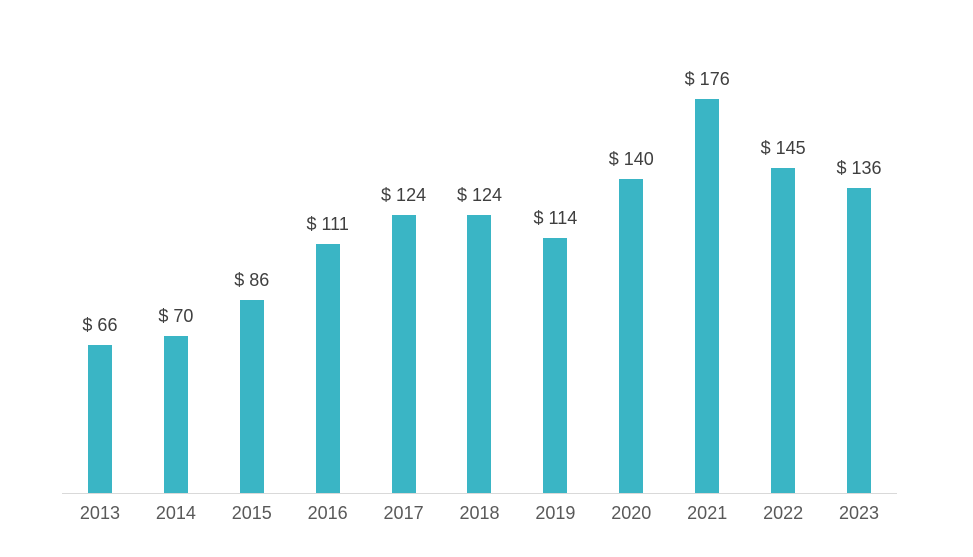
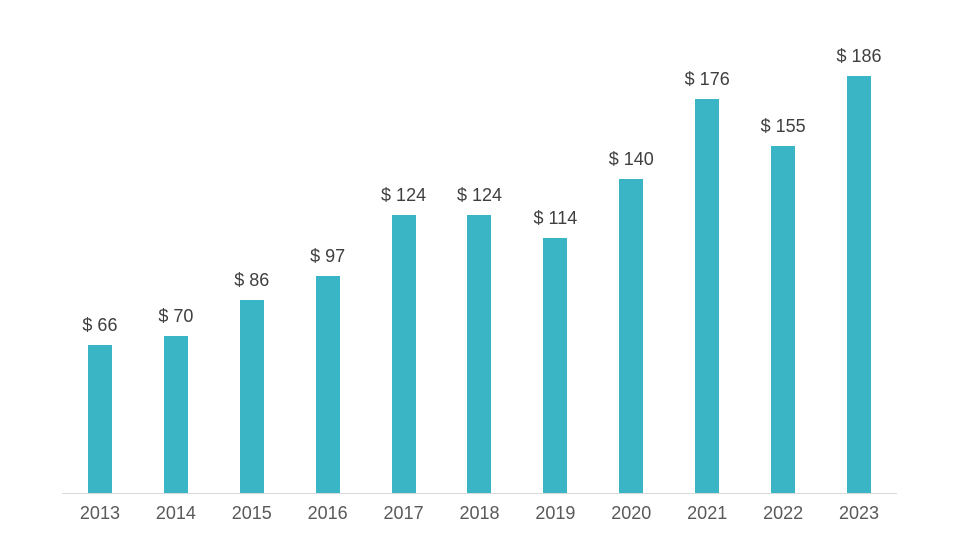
2016: 111 -> 97
2022: 145 -> 155
2023: 136 -> 186
